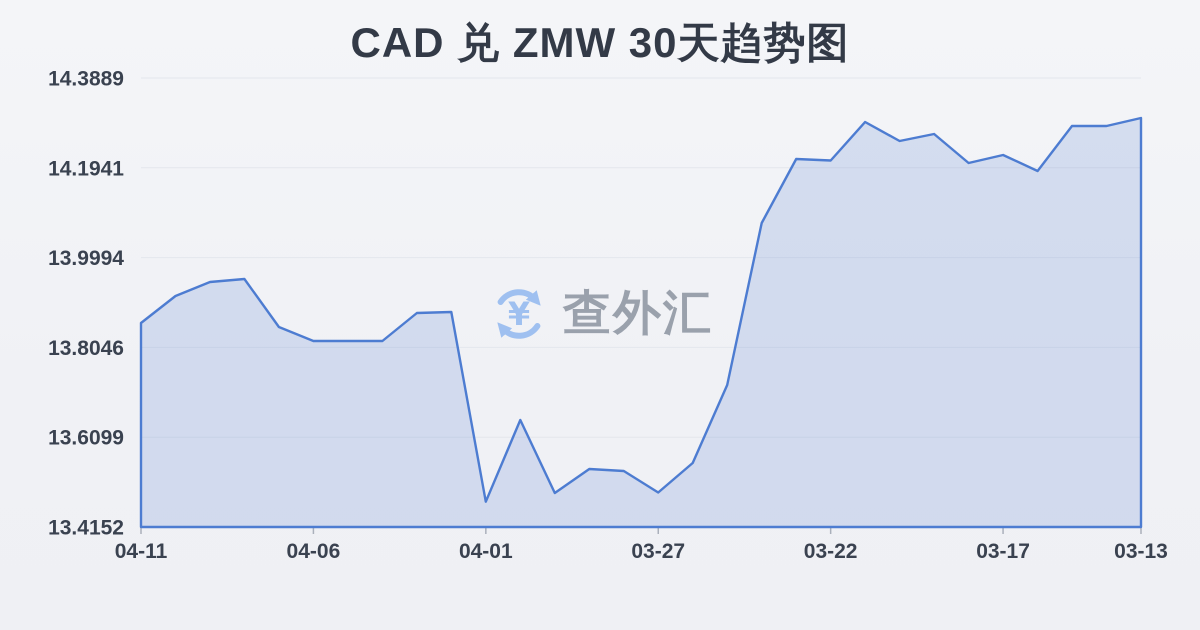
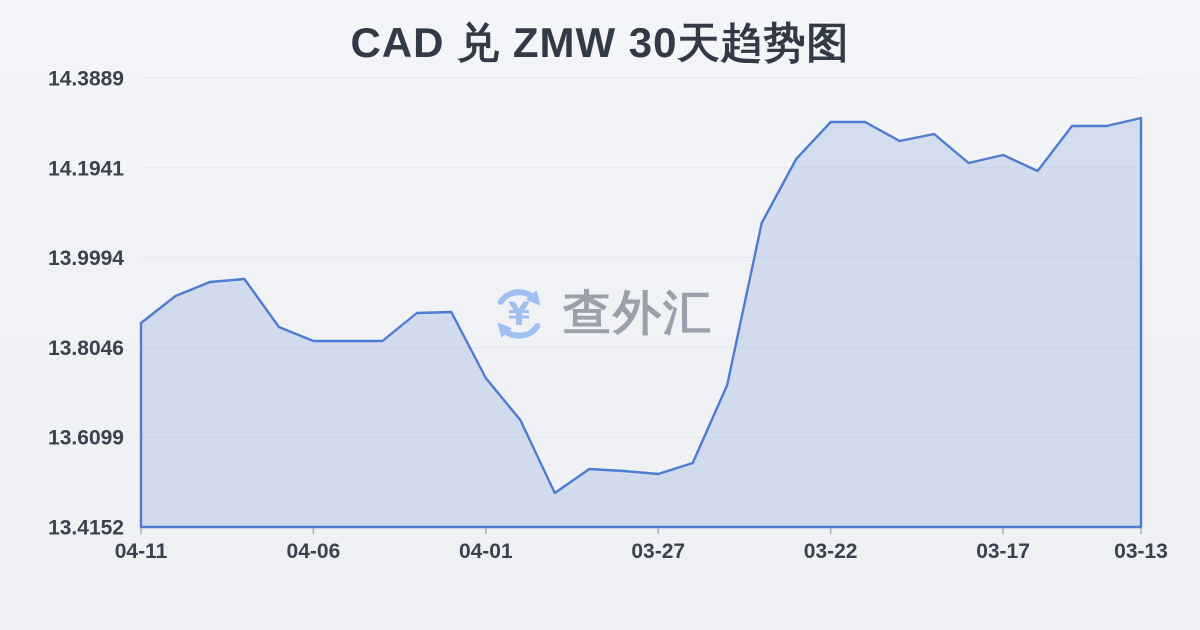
04-01: 13.47 -> 13.74
03-27: 13.49 -> 13.53
03-22: 14.21 -> 14.29
